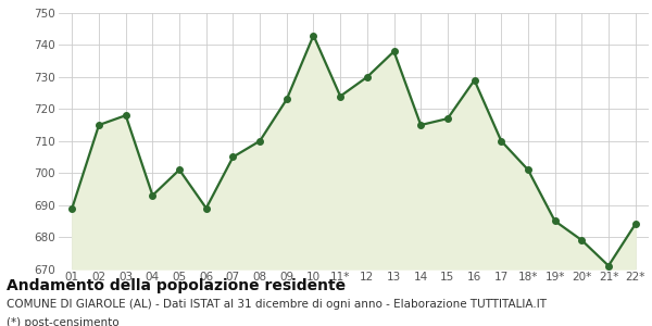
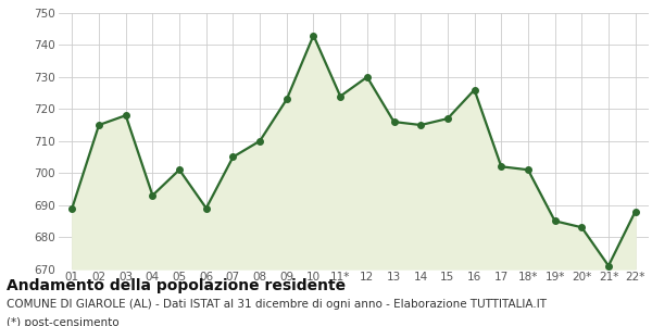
13: 738 -> 716
16: 729 -> 726
17: 710 -> 702
20*: 679 -> 683
22*: 684 -> 688
